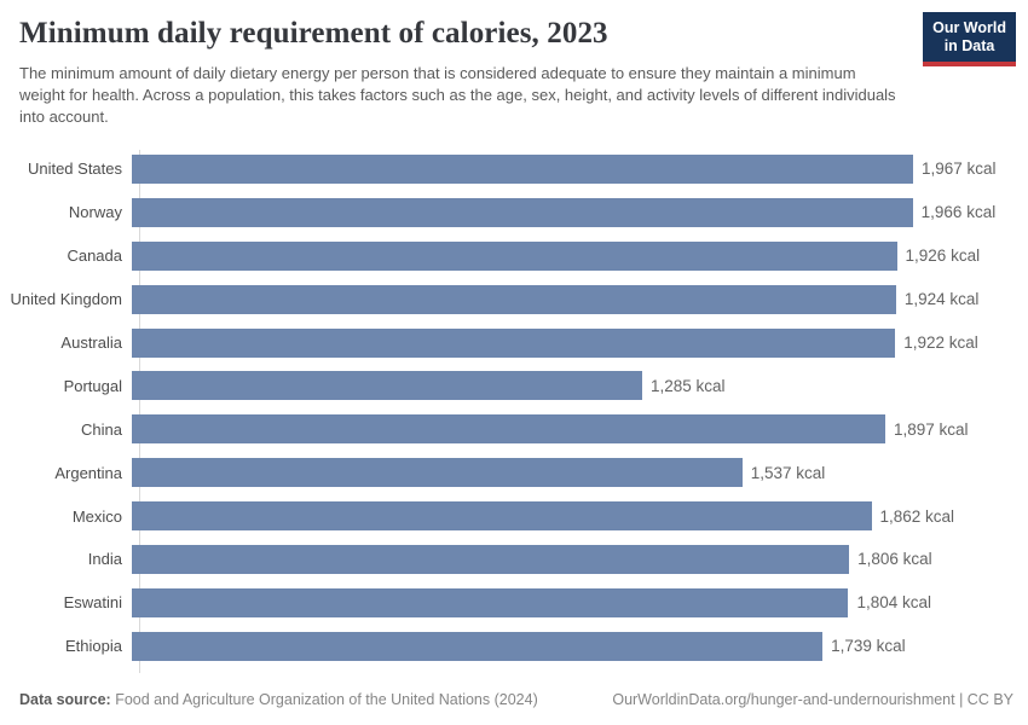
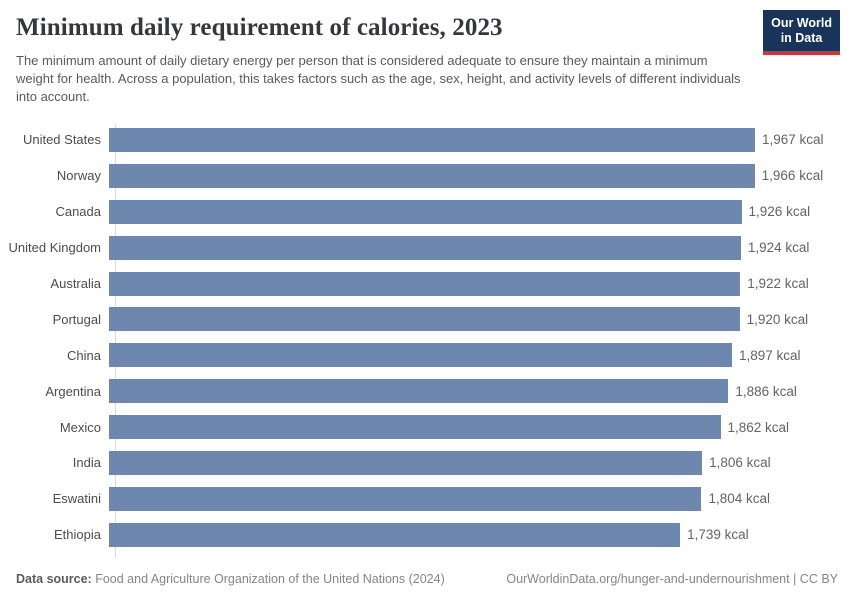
Portugal: 1,285 -> 1,920
Argentina: 1,537 -> 1,886
